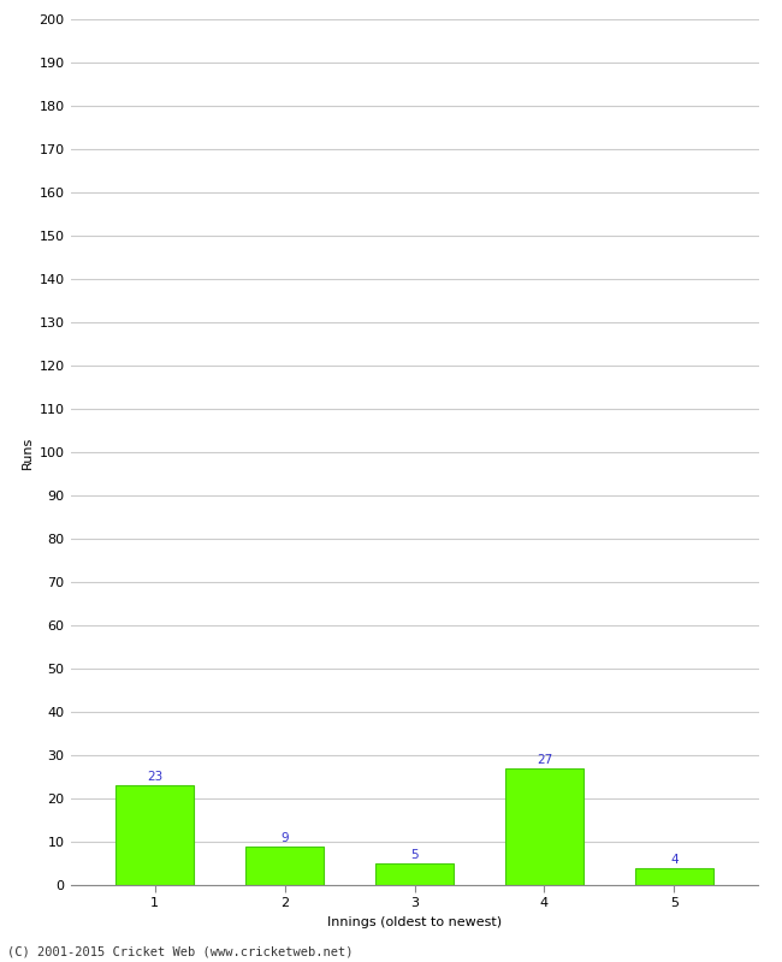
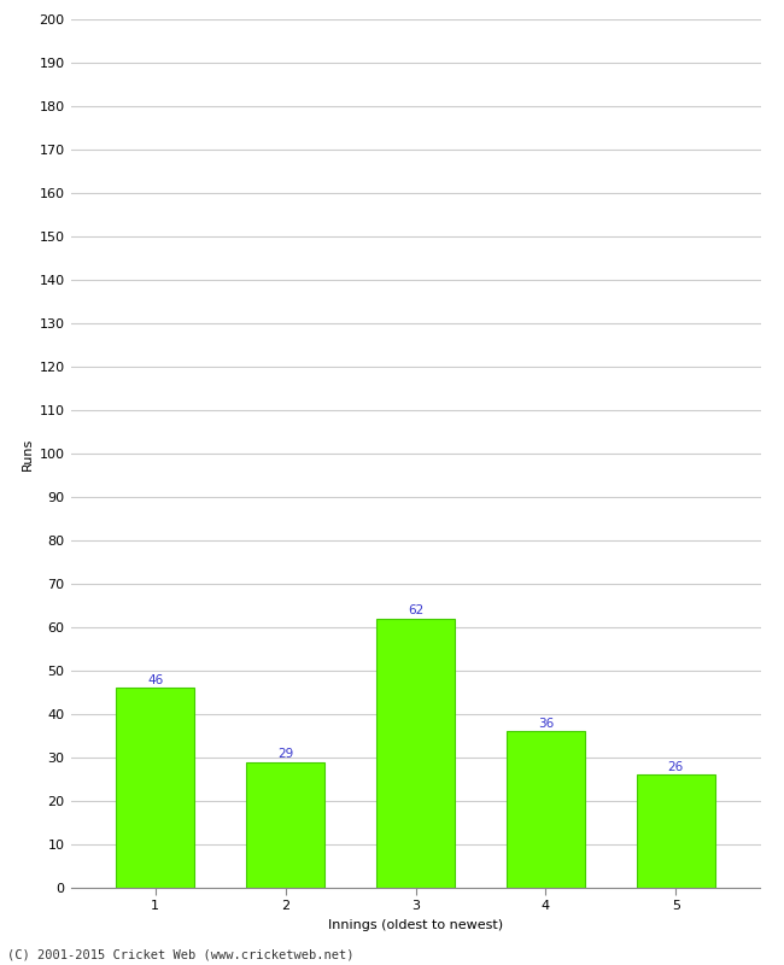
1: 23 -> 46
2: 9 -> 29
3: 5 -> 62
4: 27 -> 36
5: 4 -> 26
